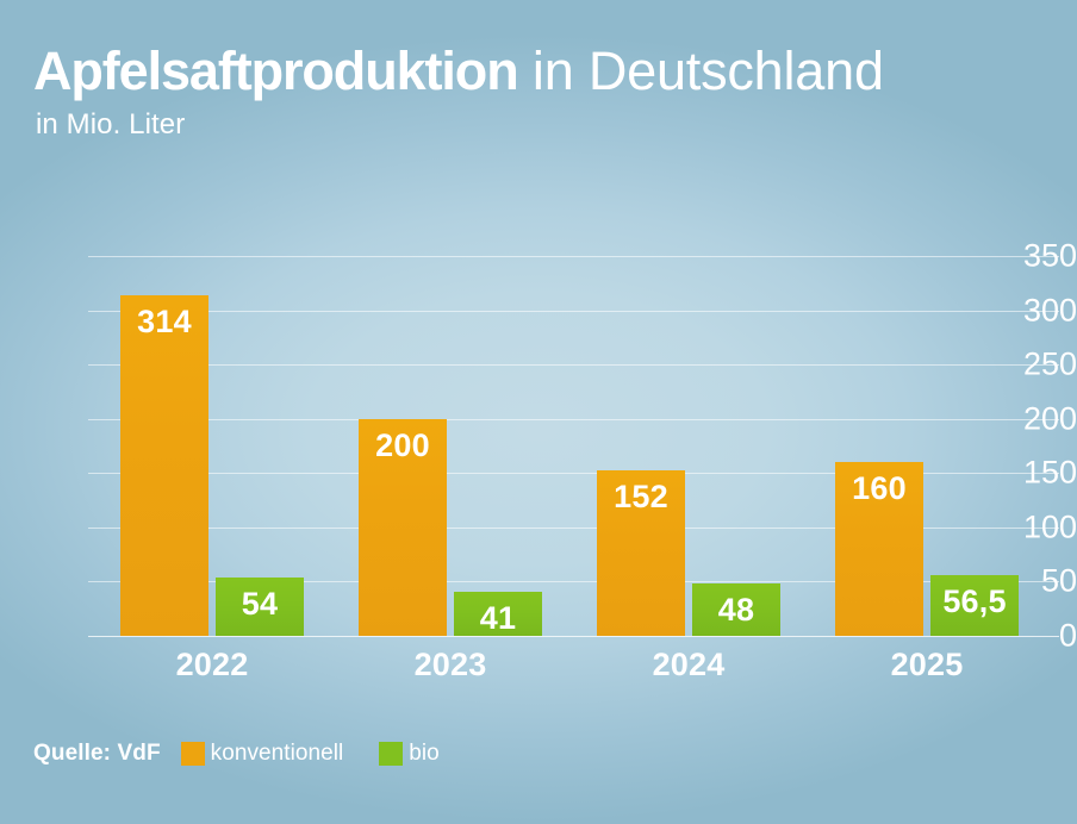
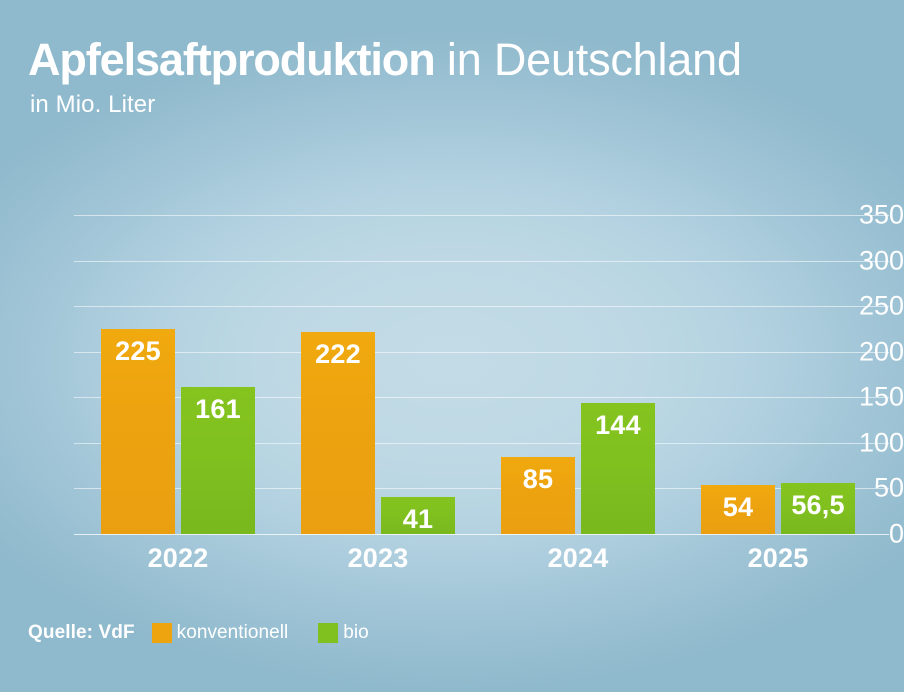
konventionell/2022: 314 -> 225
bio/2022: 54 -> 161
konventionell/2023: 200 -> 222
konventionell/2024: 152 -> 85
bio/2024: 48 -> 144
konventionell/2025: 160 -> 54
